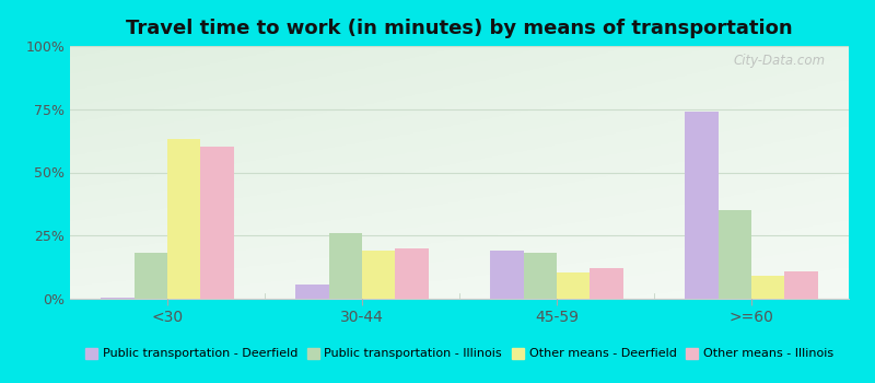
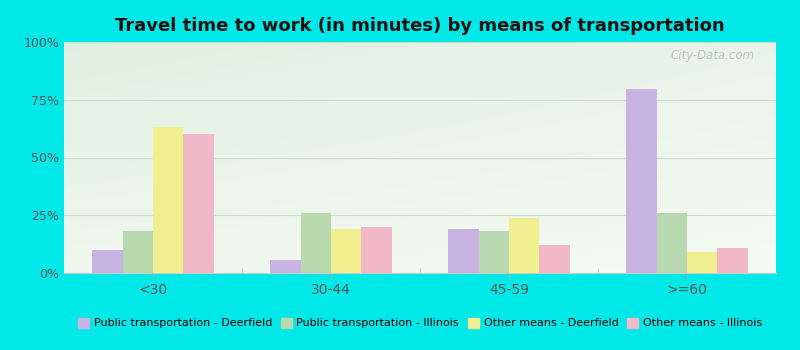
Public transportation - Deerfield/<30: 0.5% -> 10.0%
Other means - Deerfield/45-59: 10.5% -> 24.0%
Public transportation - Deerfield/>=60: 74.0% -> 79.5%
Public transportation - Illinois/>=60: 35% -> 26%
